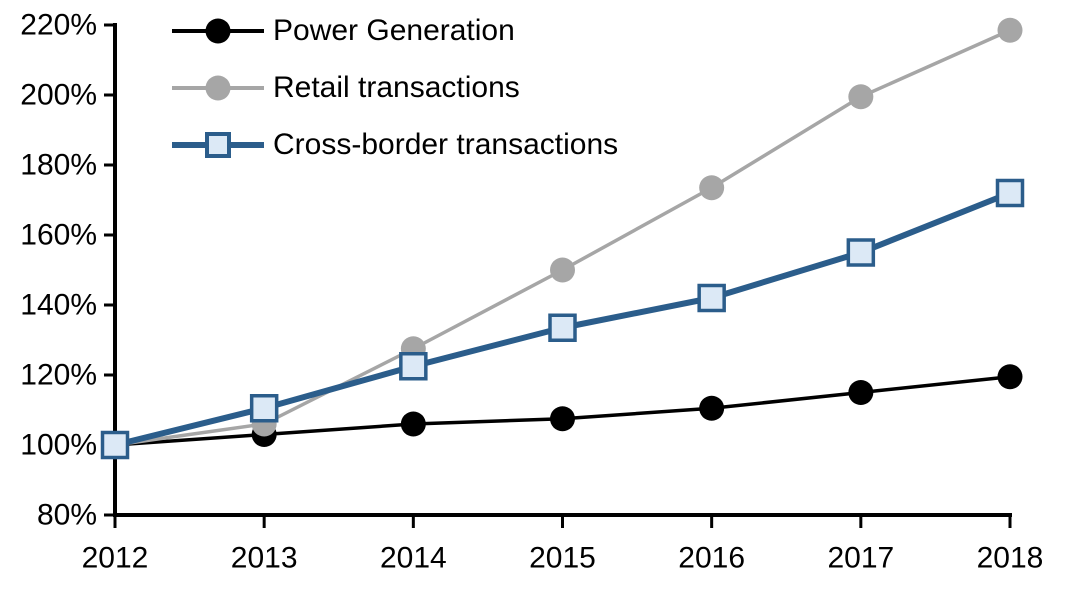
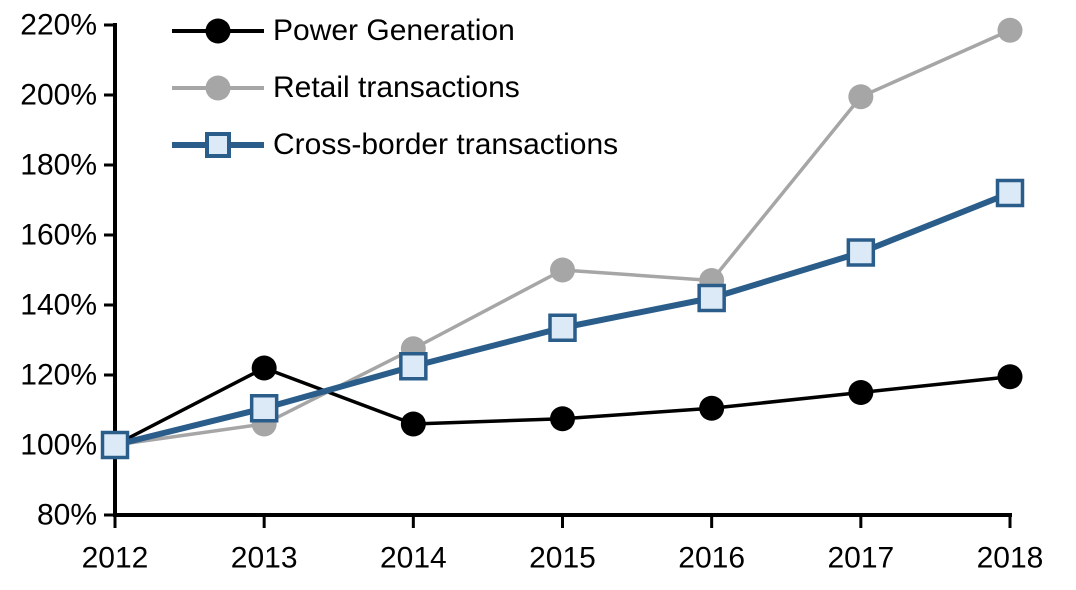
Power Generation/2013: 103% -> 122%
Retail transactions/2016: 174% -> 147%
